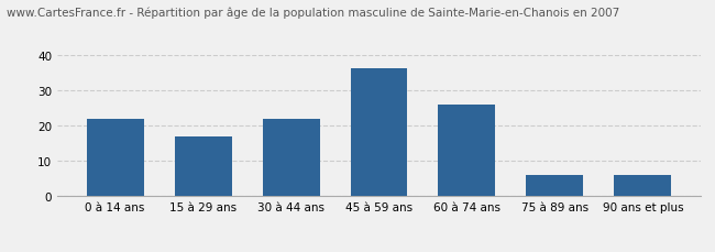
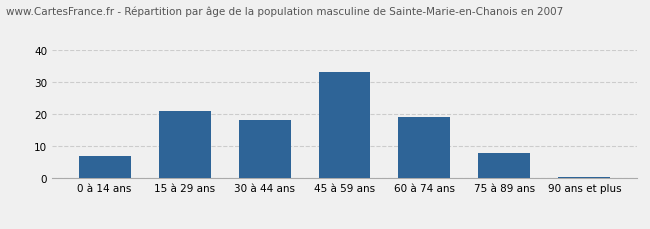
0 à 14 ans: 22.0 -> 7.0
15 à 29 ans: 17.0 -> 21.0
30 à 44 ans: 22.0 -> 18.0
45 à 59 ans: 36.0 -> 33.0
60 à 74 ans: 26.0 -> 19.0
75 à 89 ans: 6.0 -> 8.0
90 ans et plus: 6.0 -> 0.5
